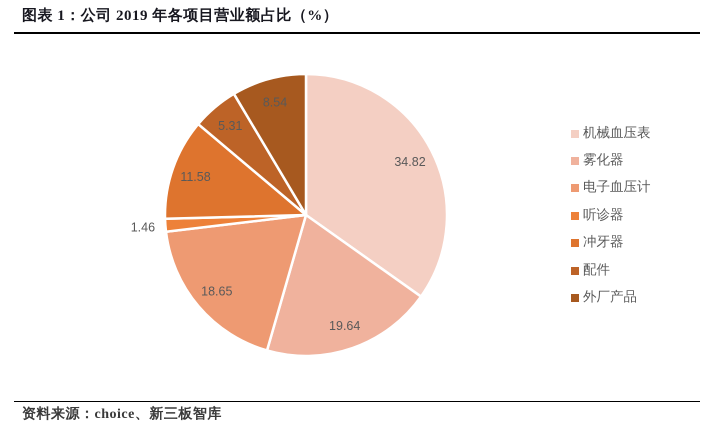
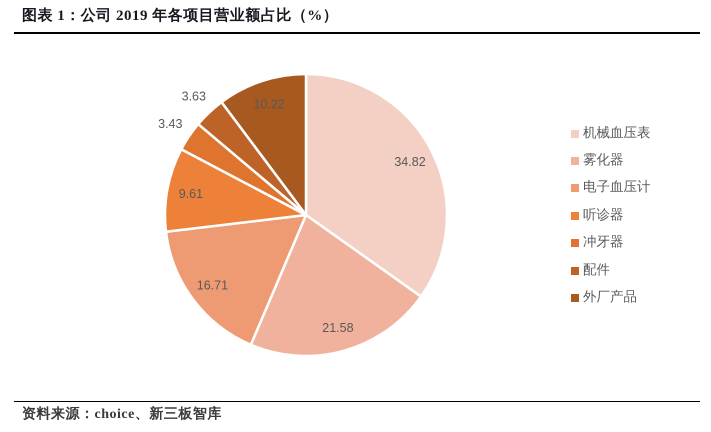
雾化器: 19.64 -> 21.58
电子血压计: 18.65 -> 16.71
听诊器: 1.46 -> 9.61
冲牙器: 11.58 -> 3.43
配件: 5.31 -> 3.63
外厂产品: 8.54 -> 10.22
